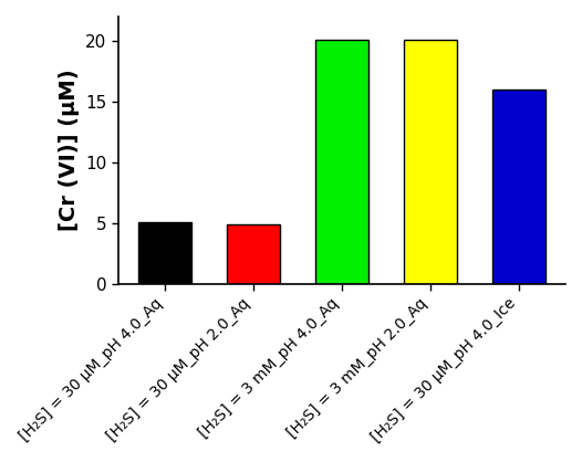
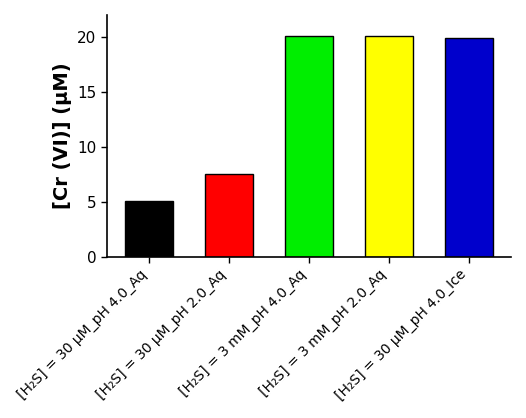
[H₂S] = 30 μM_pH 2.0_Aq: 4.9 -> 7.5
[H₂S] = 30 μM_pH 4.0_Ice: 16.0 -> 19.9
